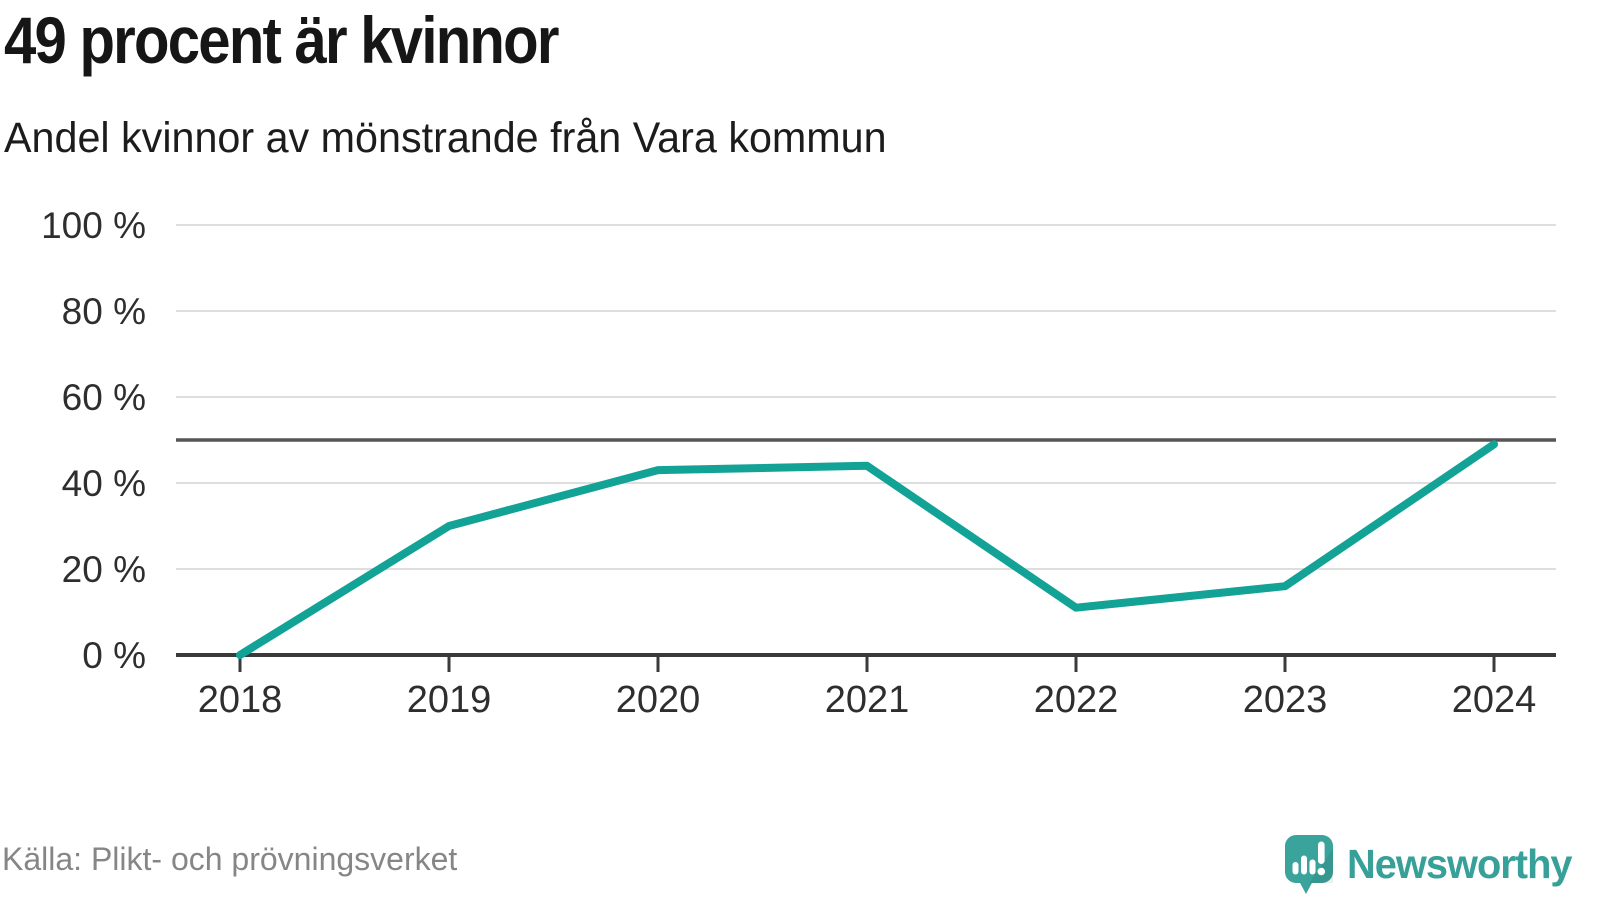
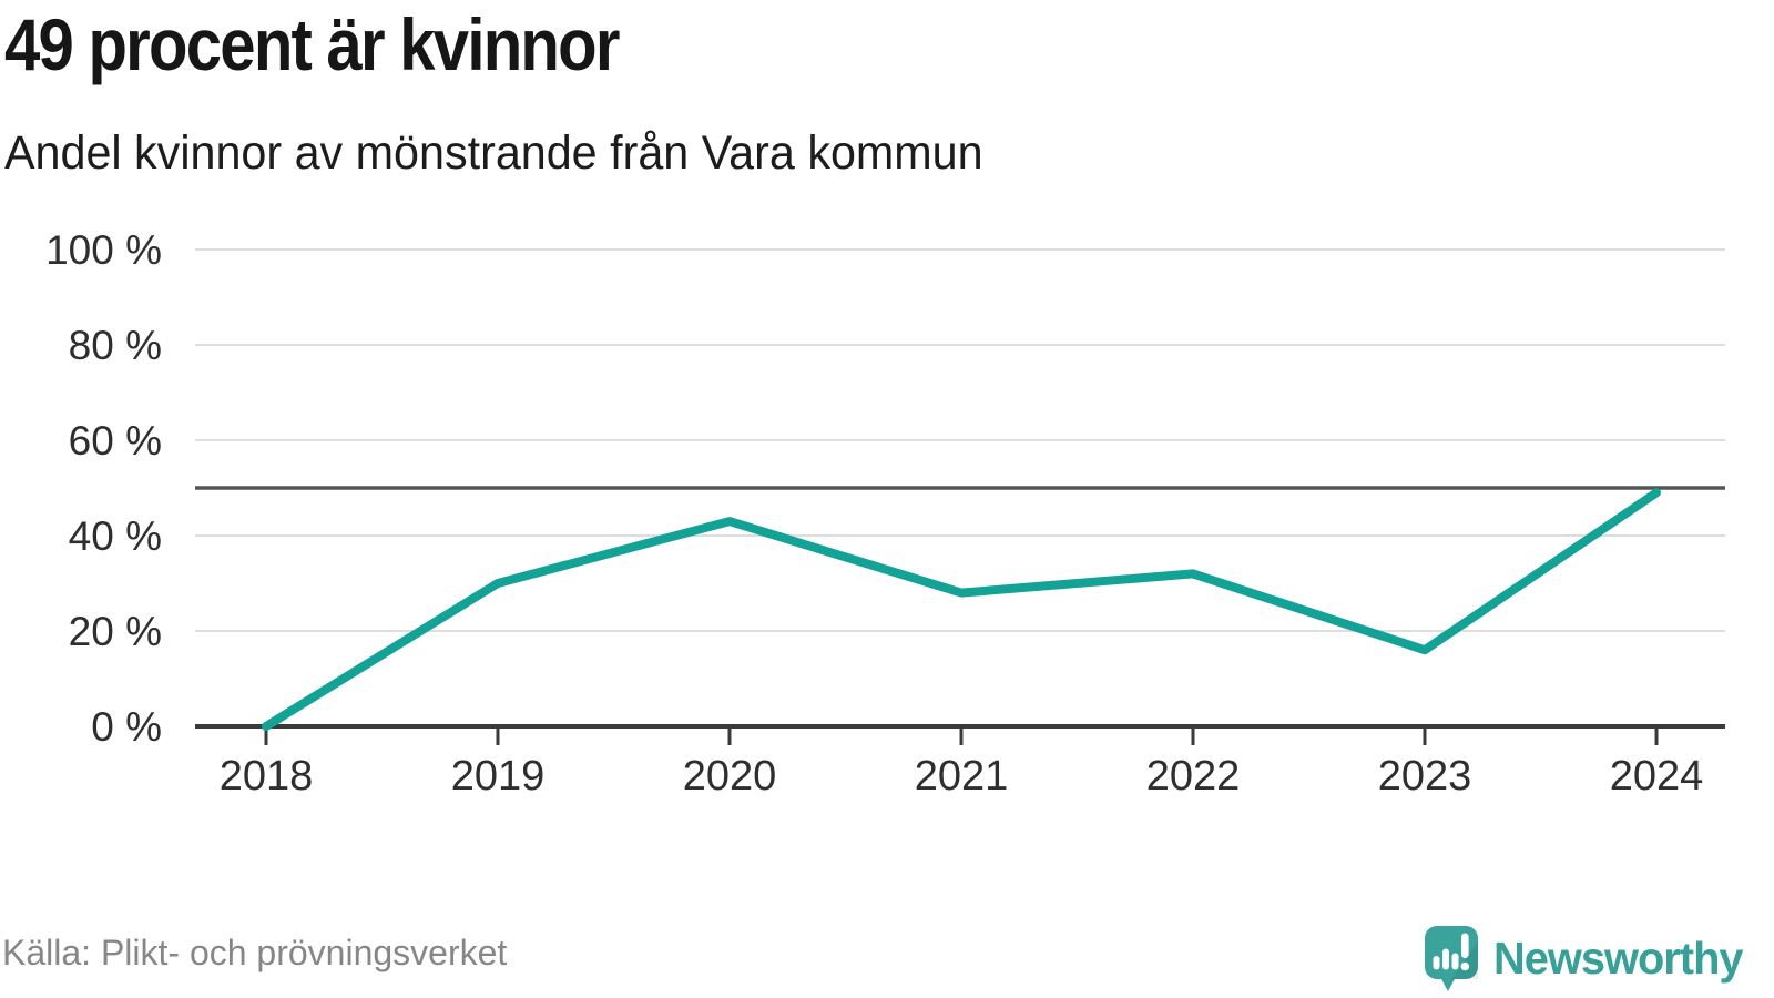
2021: 44% -> 28%
2022: 11% -> 32%
